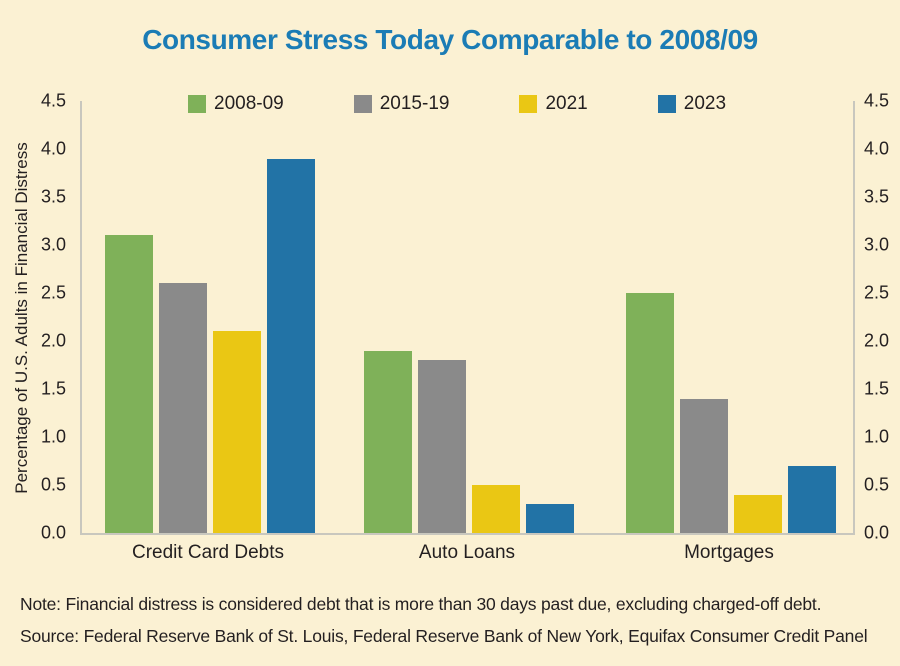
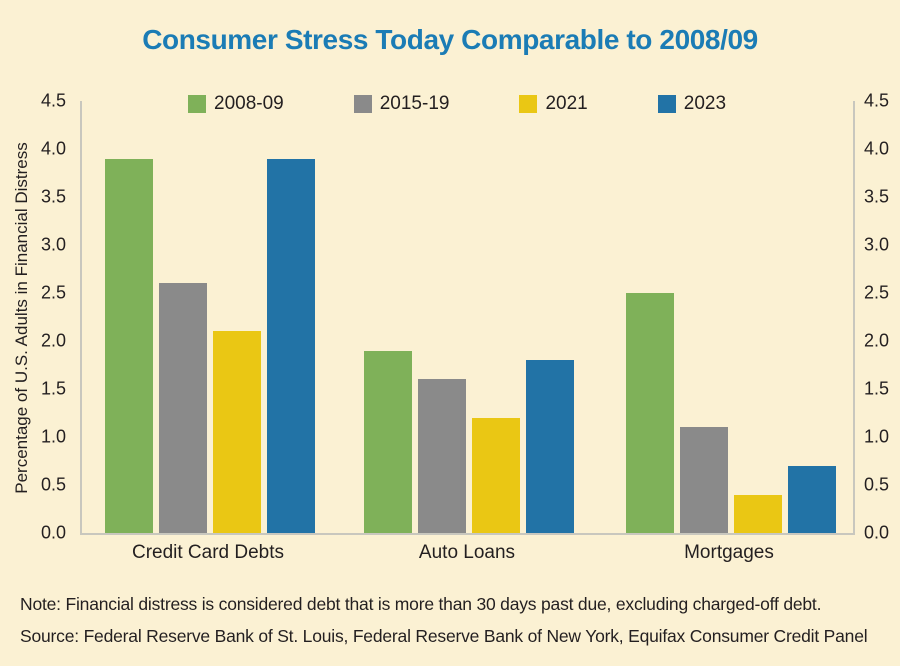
2008-09/Credit Card Debts: 3.1 -> 3.9
2015-19/Auto Loans: 1.8 -> 1.6
2021/Auto Loans: 0.5 -> 1.2
2023/Auto Loans: 0.3 -> 1.8
2015-19/Mortgages: 1.4 -> 1.1
